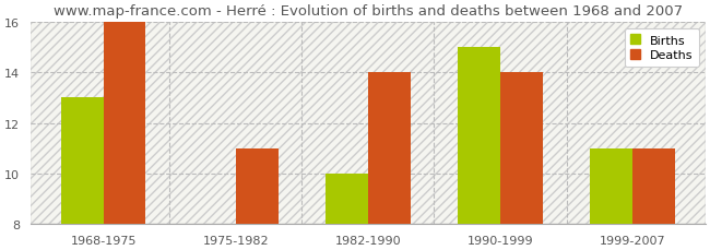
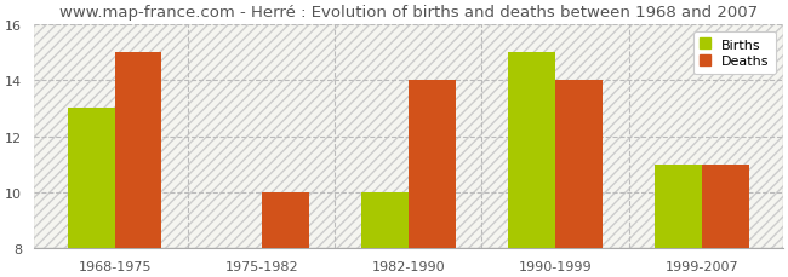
Deaths/1968-1975: 16 -> 15
Deaths/1975-1982: 11 -> 10
